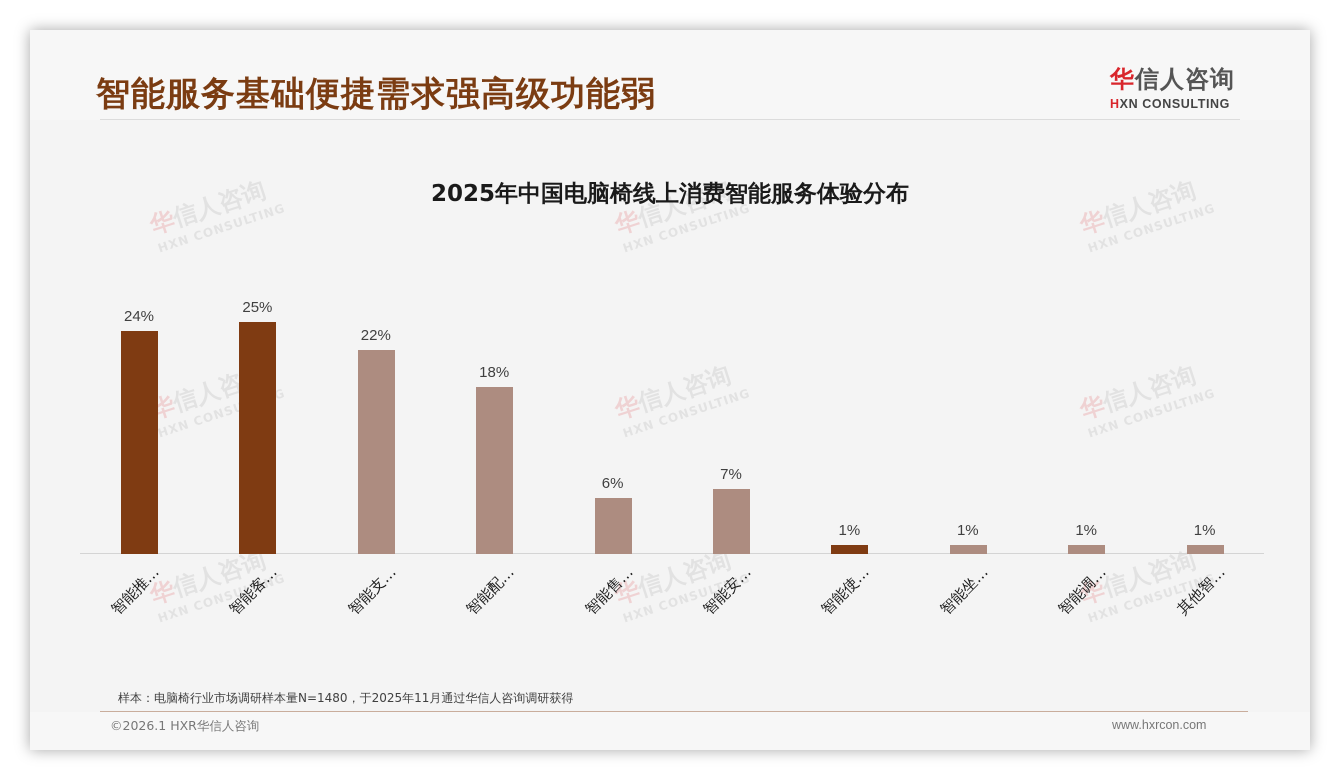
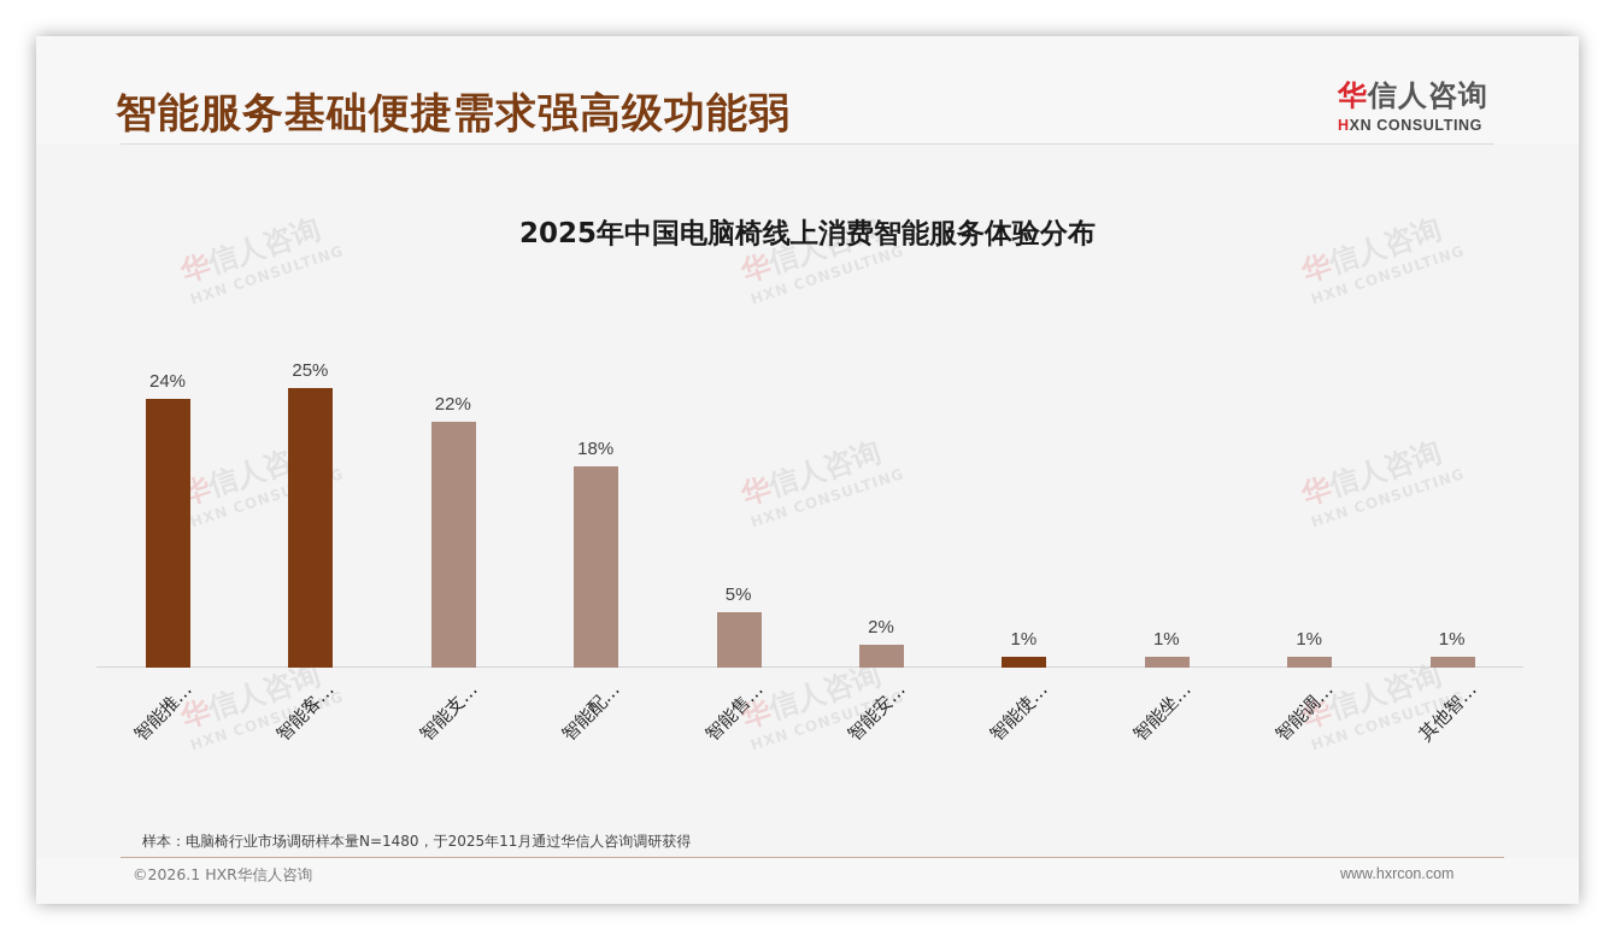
智能售…: 6% -> 5%
智能安…: 7% -> 2%
